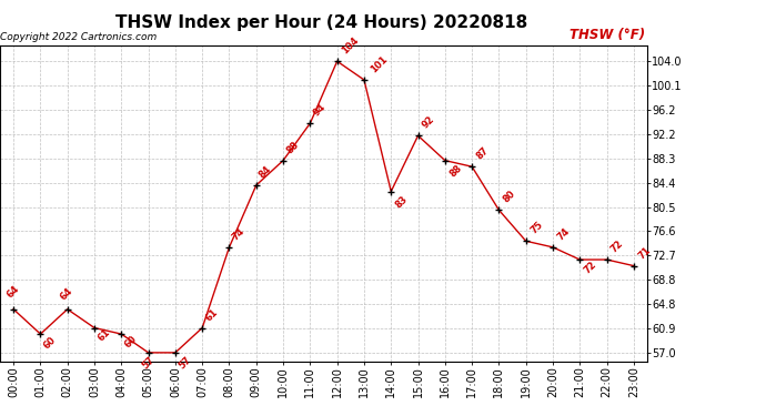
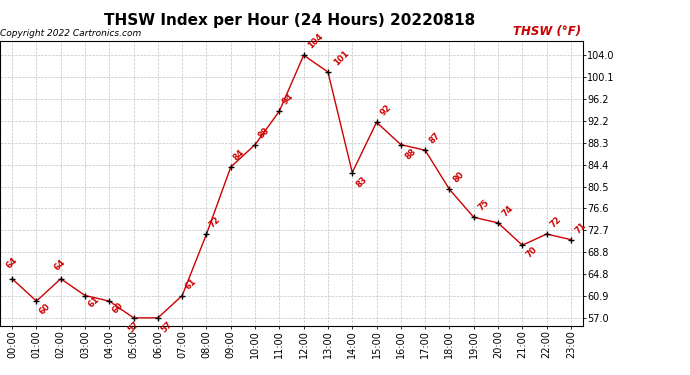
08:00: 74 -> 72
21:00: 72 -> 70
